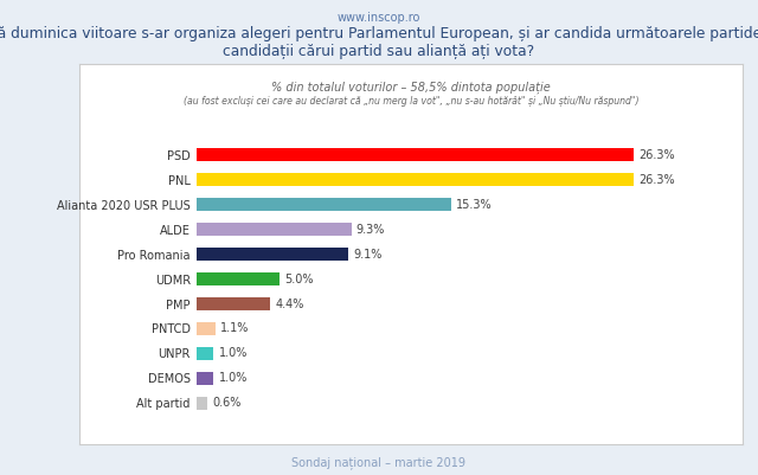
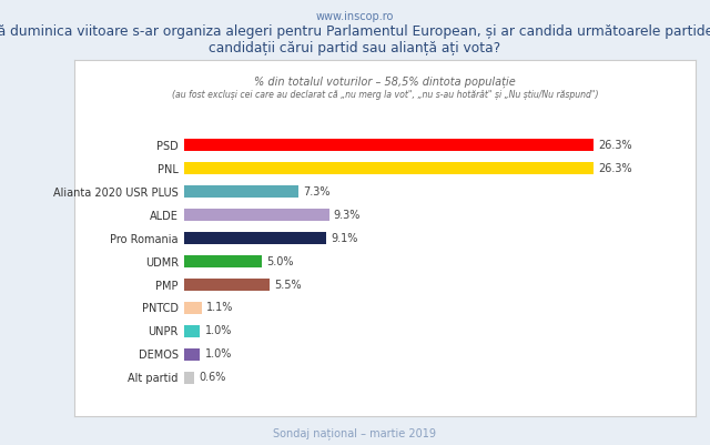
Alianta 2020 USR PLUS: 15.3% -> 7.3%
PMP: 4.4% -> 5.5%
